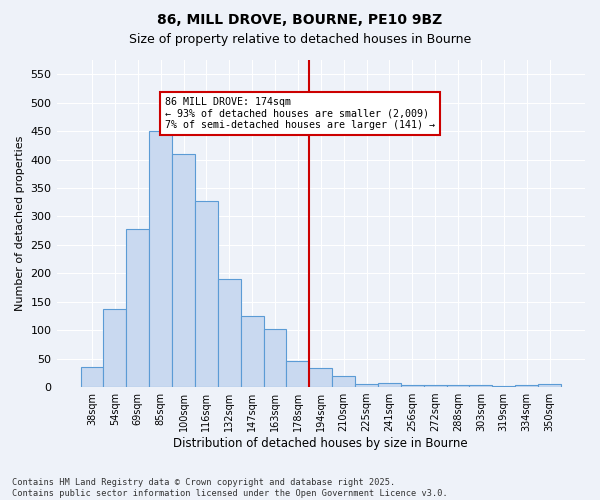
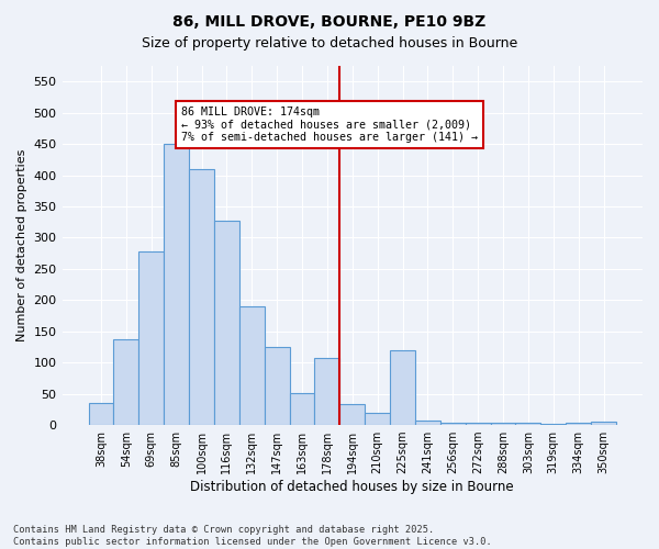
163sqm: 102 -> 52
178sqm: 45 -> 108
225sqm: 6 -> 120
